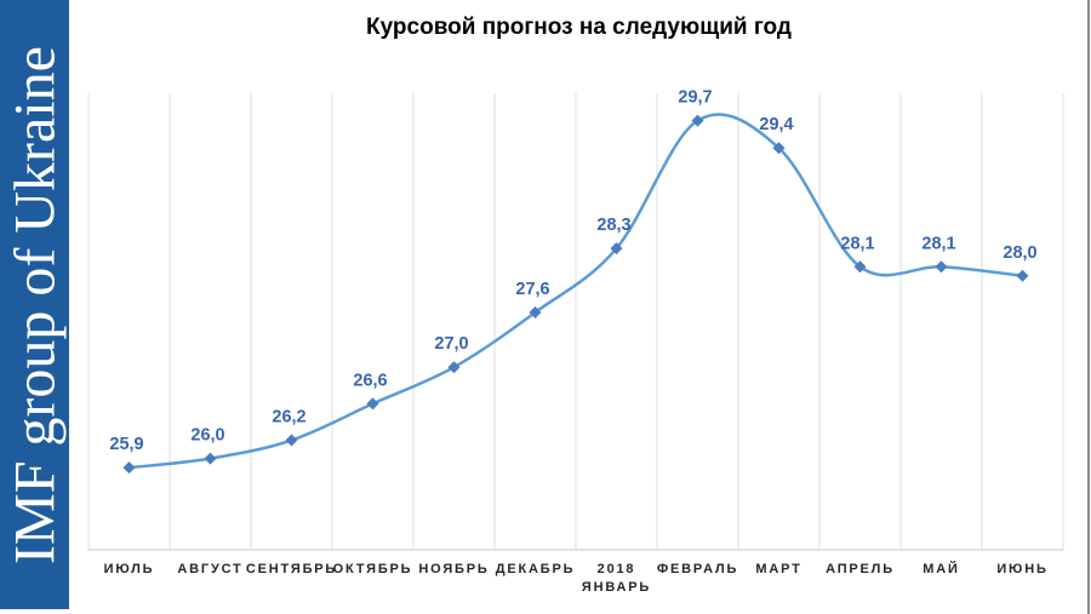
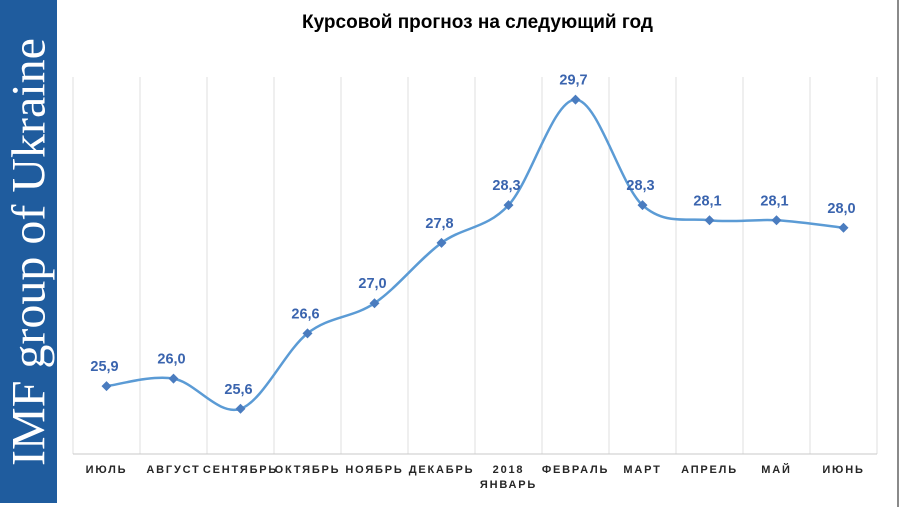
СЕНТЯБРЬ: 26,2 -> 25,6
ДЕКАБРЬ: 27,6 -> 27,8
МАРТ: 29,4 -> 28,3
